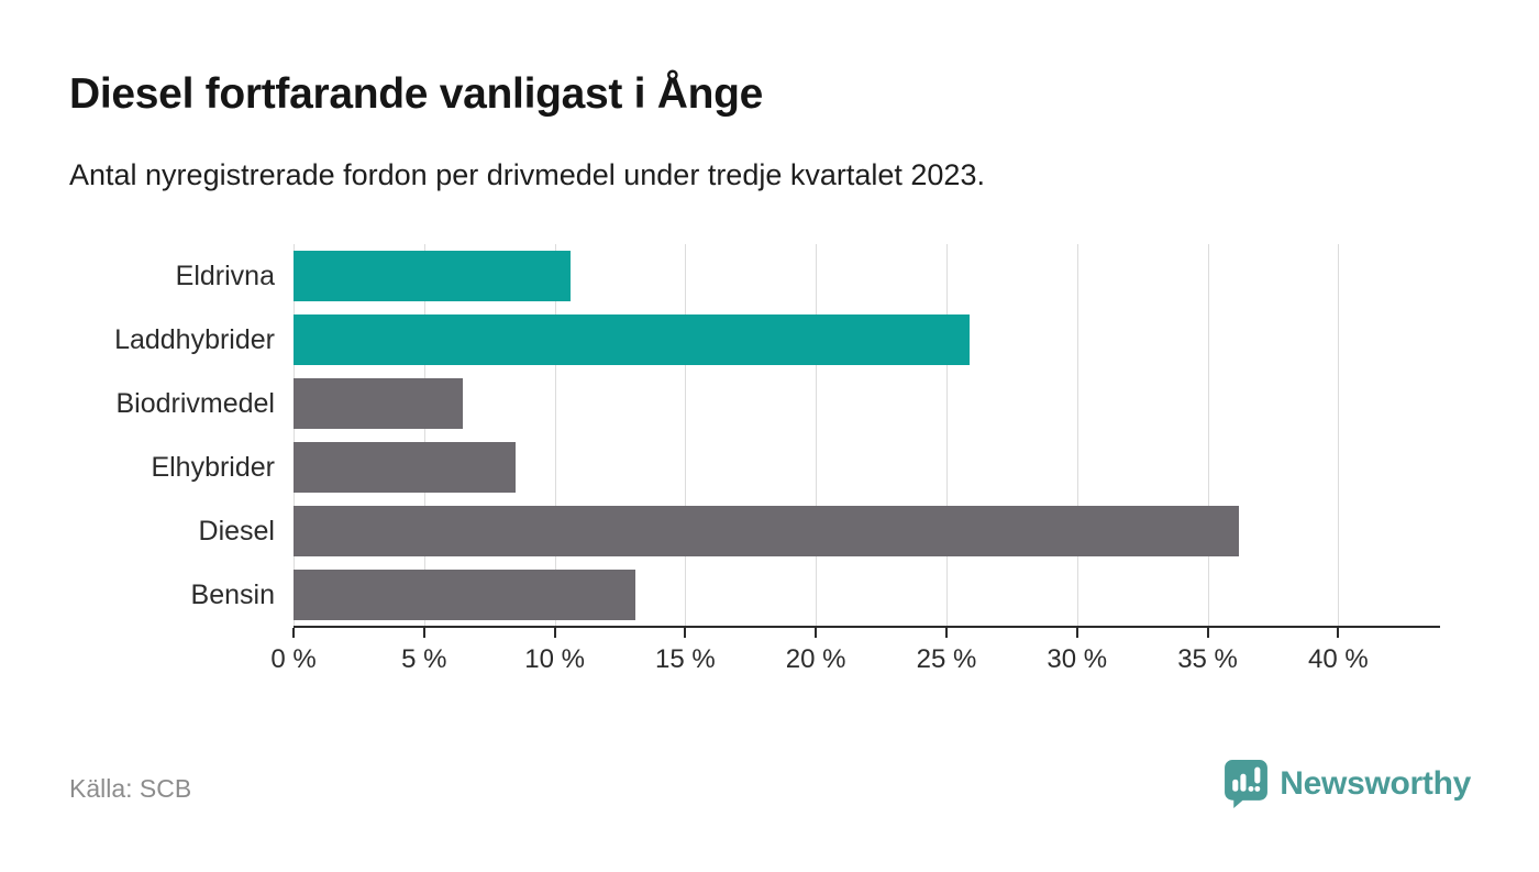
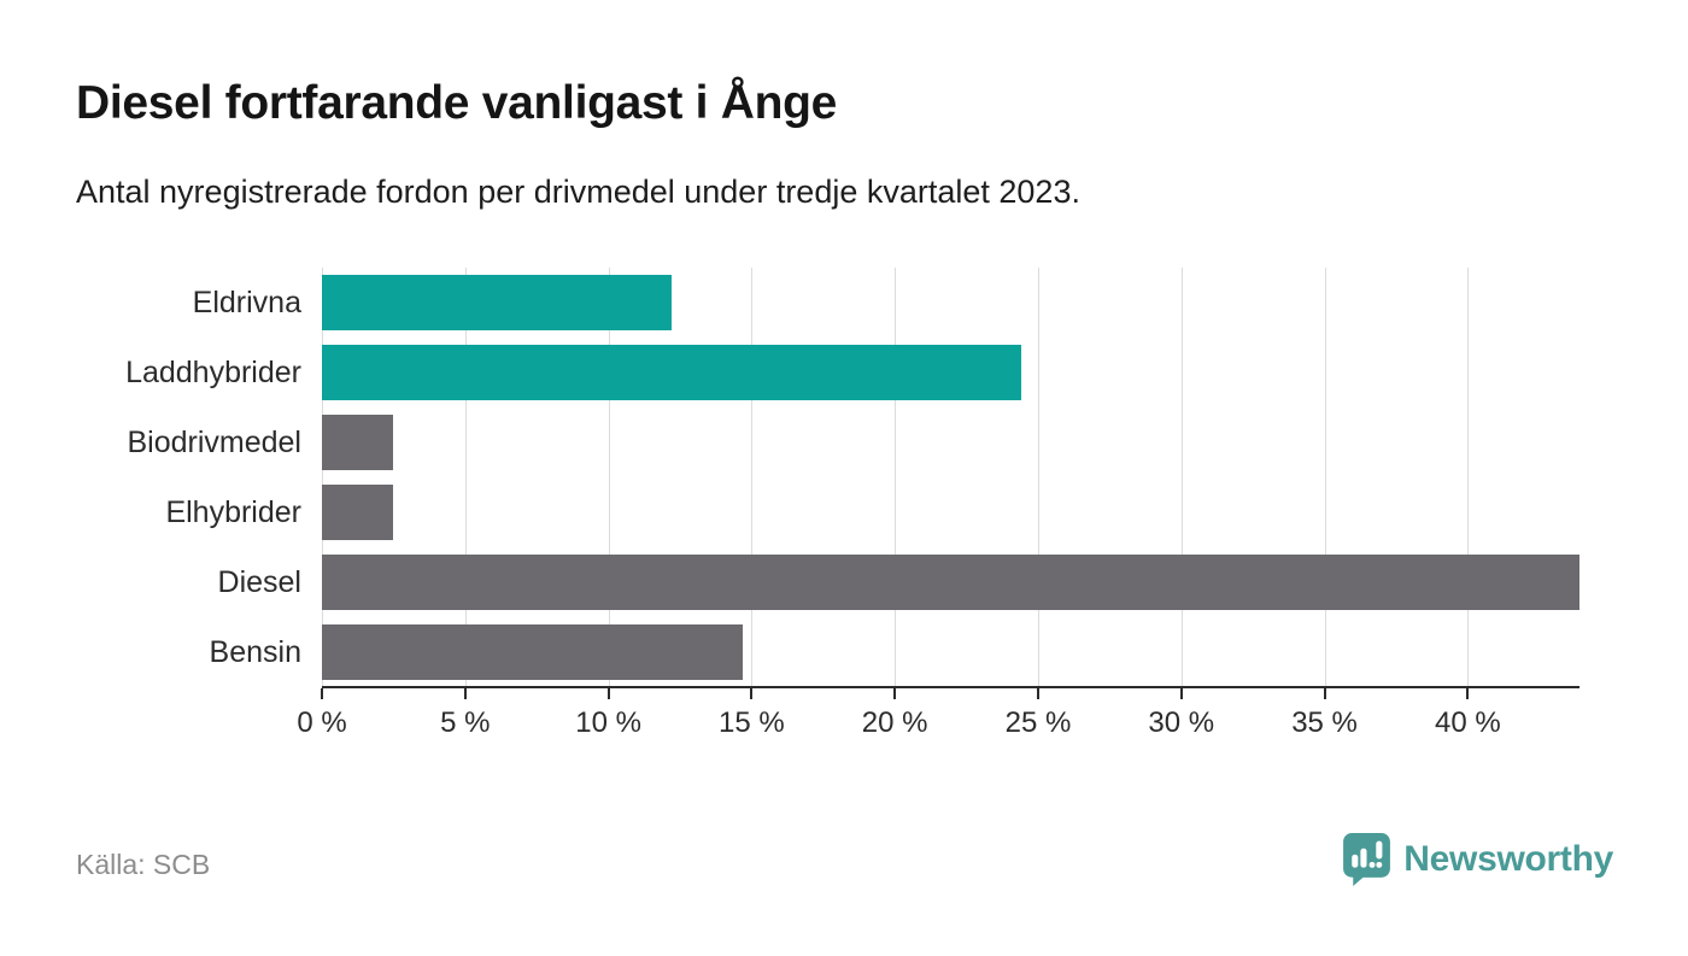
Eldrivna: 10.6% -> 12.2%
Laddhybrider: 25.9% -> 24.4%
Biodrivmedel: 6.5% -> 2.5%
Elhybrider: 8.5% -> 2.5%
Diesel: 36.2% -> 43.9%
Bensin: 13.1% -> 14.7%
